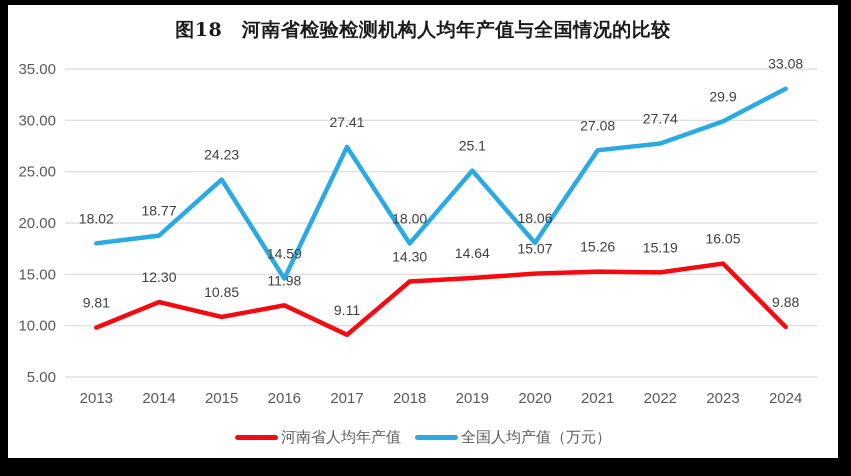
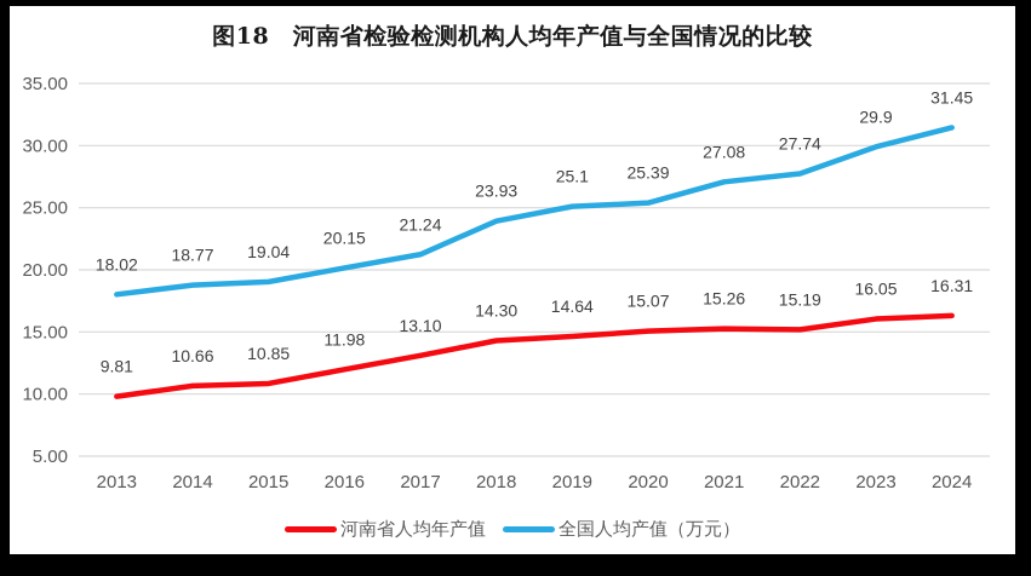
河南省人均年产值/2014: 12.30 -> 10.66
全国人均产值（万元）/2015: 24.23 -> 19.04
全国人均产值（万元）/2016: 14.59 -> 20.15
河南省人均年产值/2017: 9.11 -> 13.10
全国人均产值（万元）/2017: 27.41 -> 21.24
全国人均产值（万元）/2018: 18.00 -> 23.93
全国人均产值（万元）/2020: 18.06 -> 25.39
河南省人均年产值/2024: 9.88 -> 16.31
全国人均产值（万元）/2024: 33.08 -> 31.45
